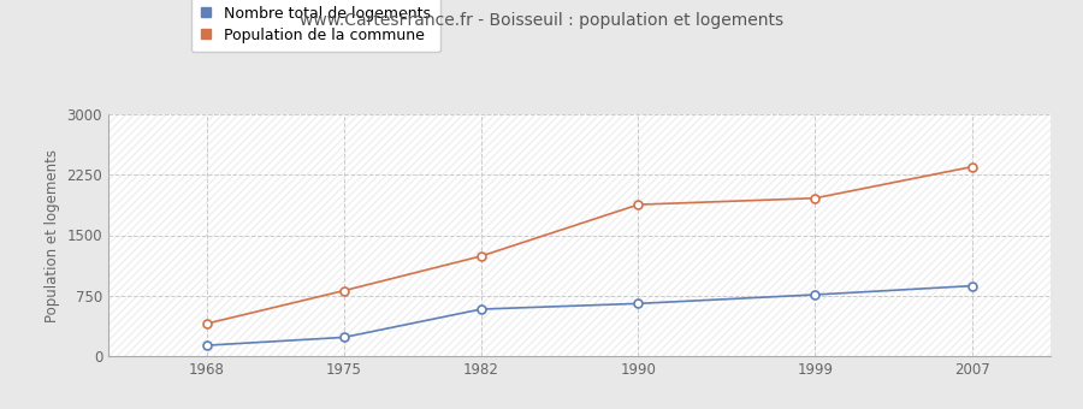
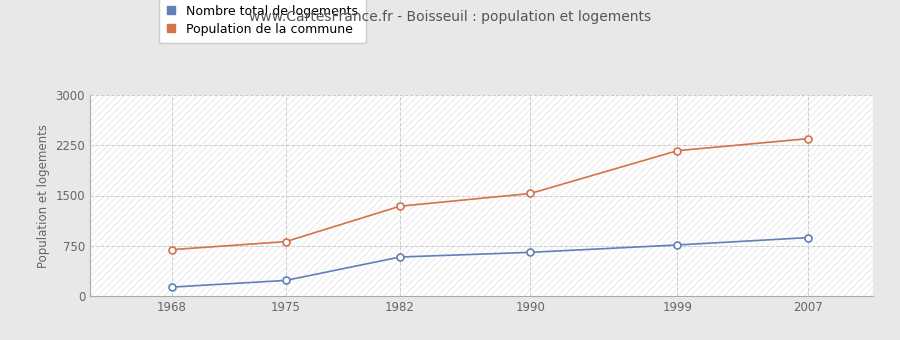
Population de la commune/1968: 400 -> 690
Population de la commune/1982: 1240 -> 1340
Population de la commune/1990: 1880 -> 1530
Population de la commune/1999: 1960 -> 2170
